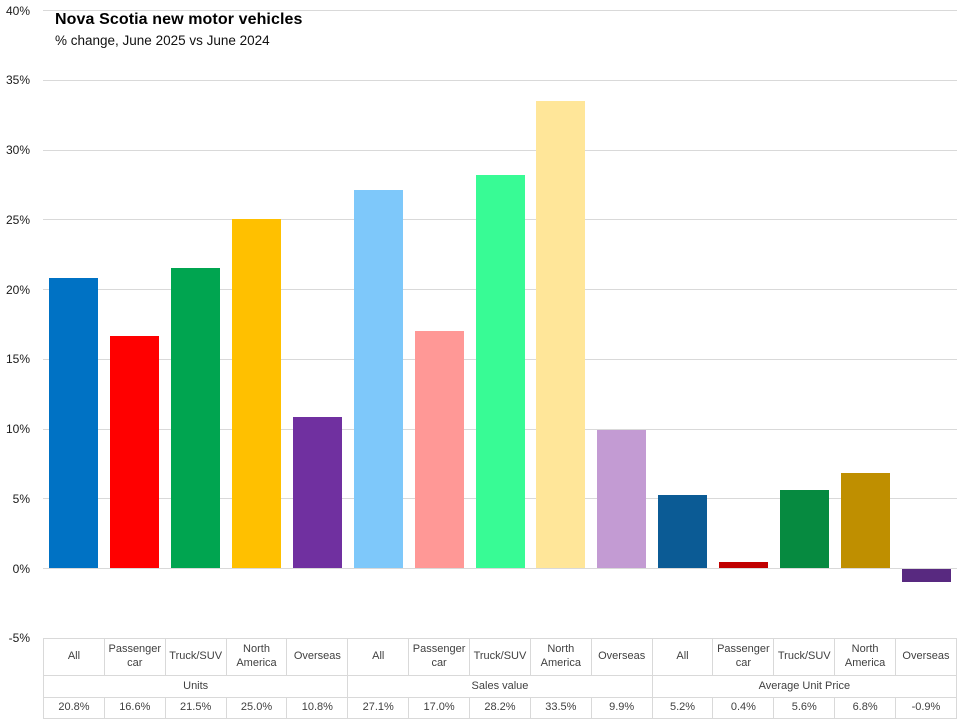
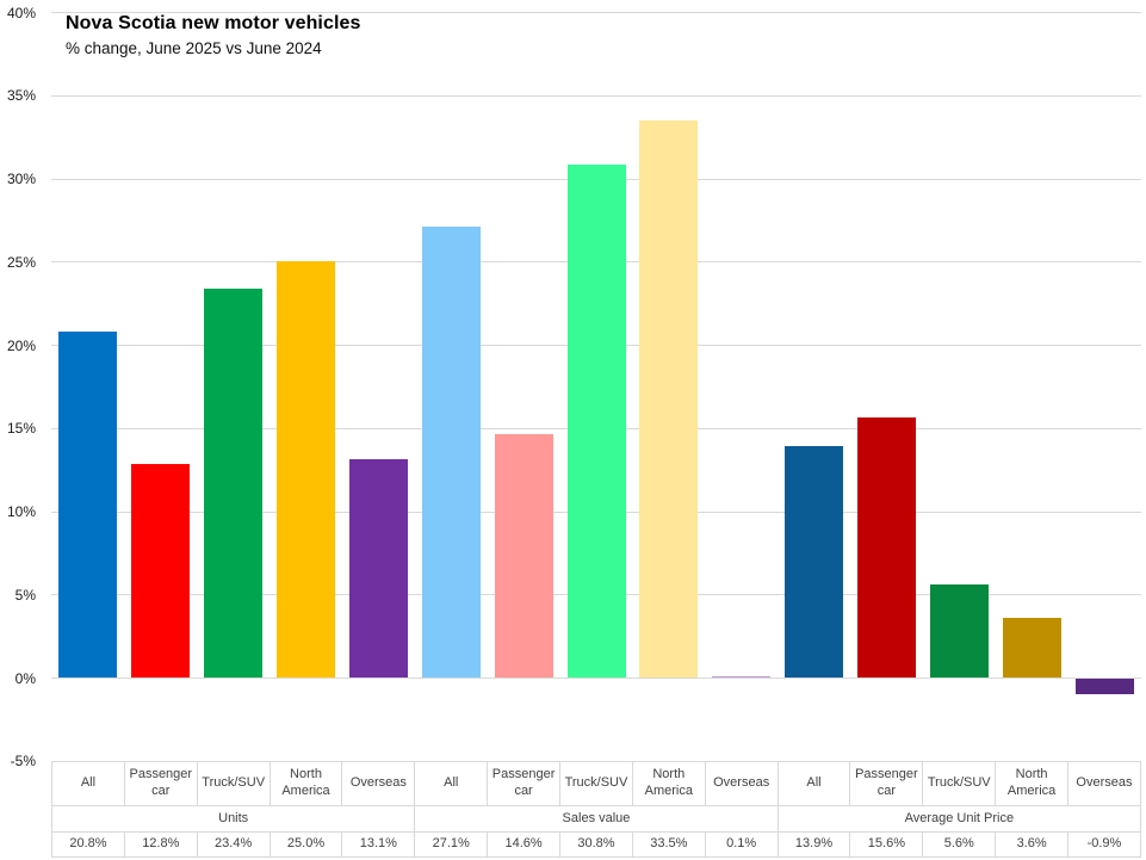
Average Unit Price/All: 5.2% -> 13.9%
Units/Passenger car: 16.6% -> 12.8%
Sales value/Passenger car: 17.0% -> 14.6%
Average Unit Price/Passenger car: 0.4% -> 15.6%
Units/Truck/SUV: 21.5% -> 23.4%
Sales value/Truck/SUV: 28.2% -> 30.8%
Average Unit Price/North America: 6.8% -> 3.6%
Units/Overseas: 10.8% -> 13.1%
Sales value/Overseas: 9.9% -> 0.1%
